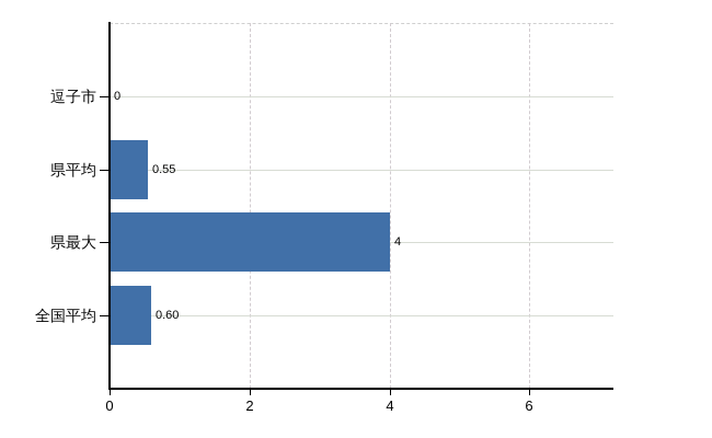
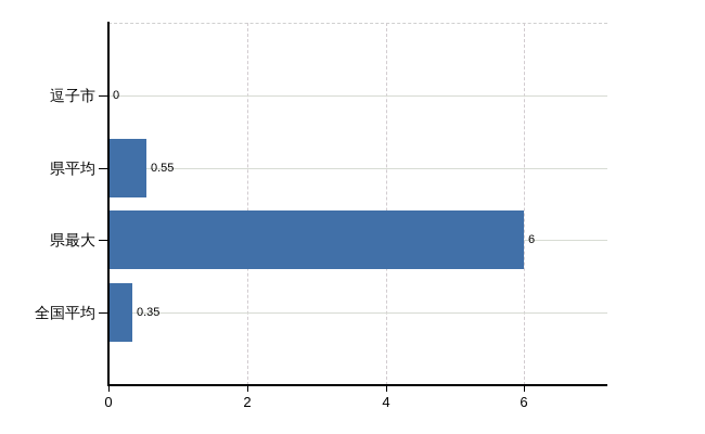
県最大: 4 -> 6
全国平均: 0.60 -> 0.35
